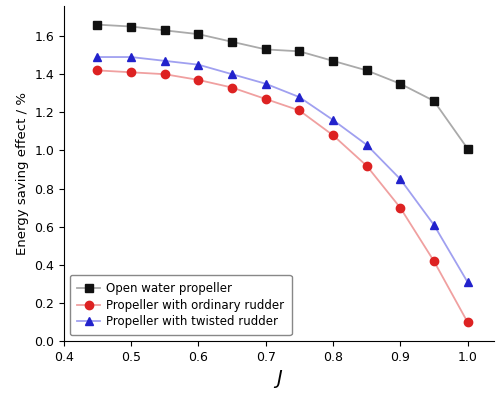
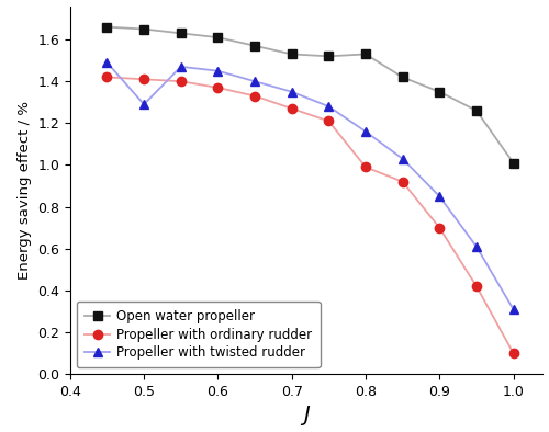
Propeller with twisted rudder/0.5: 1.49 -> 1.29
Open water propeller/0.8: 1.47 -> 1.53
Propeller with ordinary rudder/0.8: 1.08 -> 0.99
